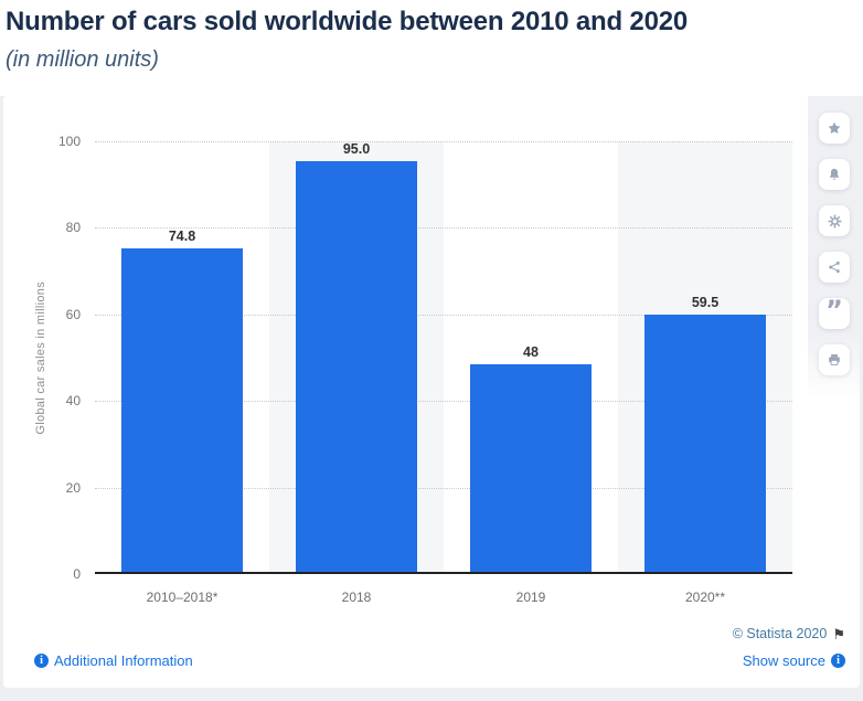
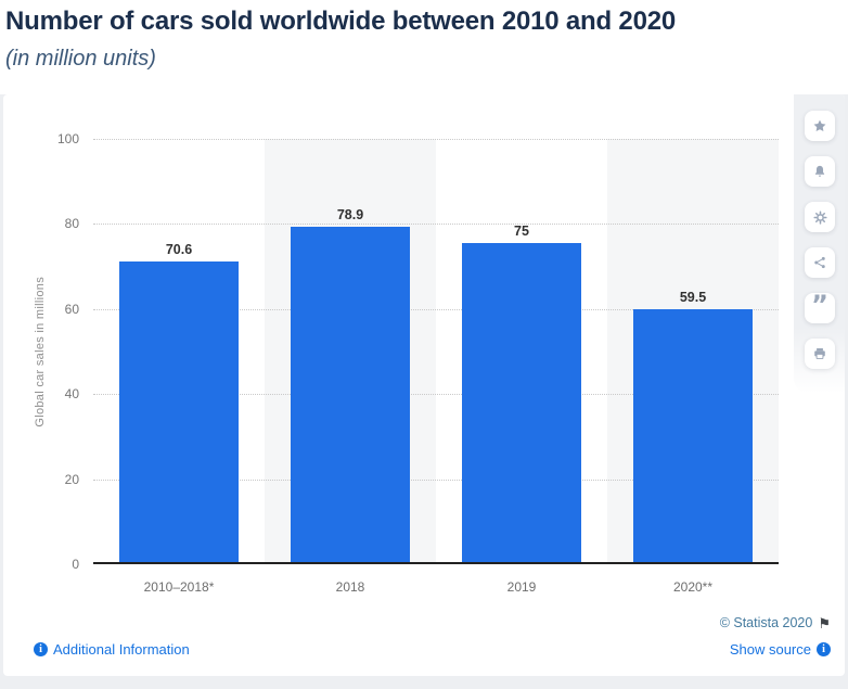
2010–2018*: 74.8 -> 70.6
2018: 95.0 -> 78.9
2019: 48 -> 75
